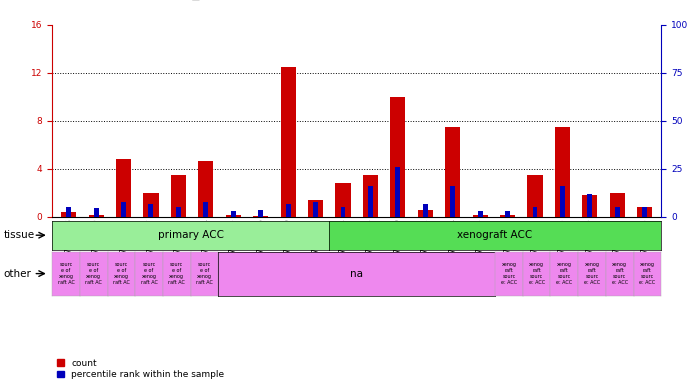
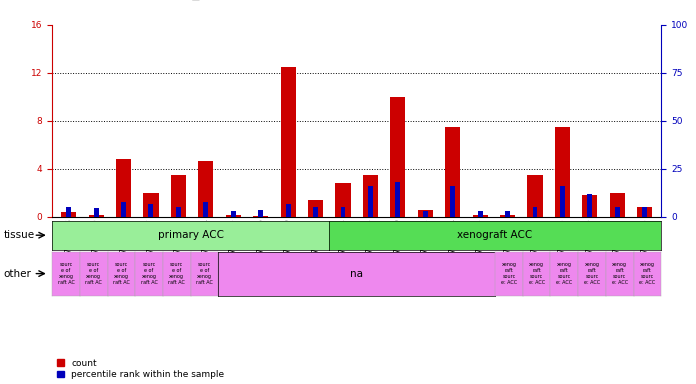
percentile rank within the sample/GSM718441: 8 -> 5
percentile rank within the sample/GSM718450: 26 -> 18
percentile rank within the sample/GSM718451: 7 -> 3
